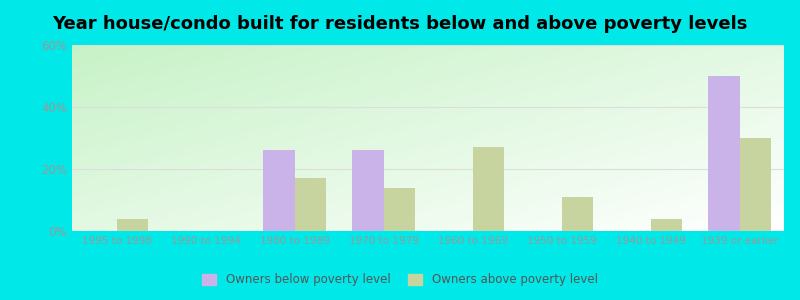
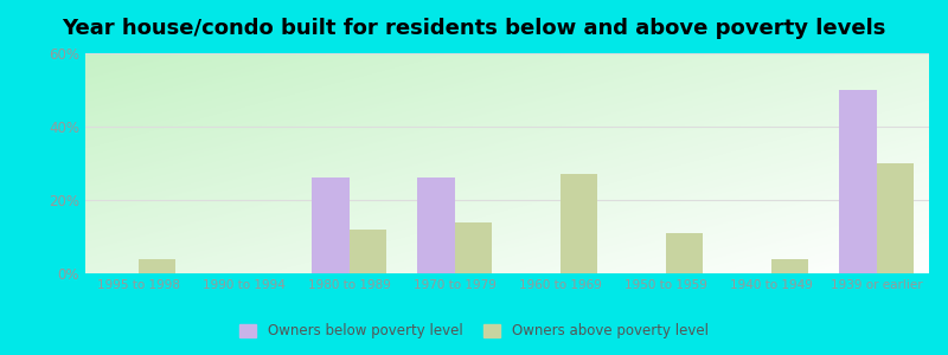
Owners above poverty level/1980 to 1989: 17% -> 12%
